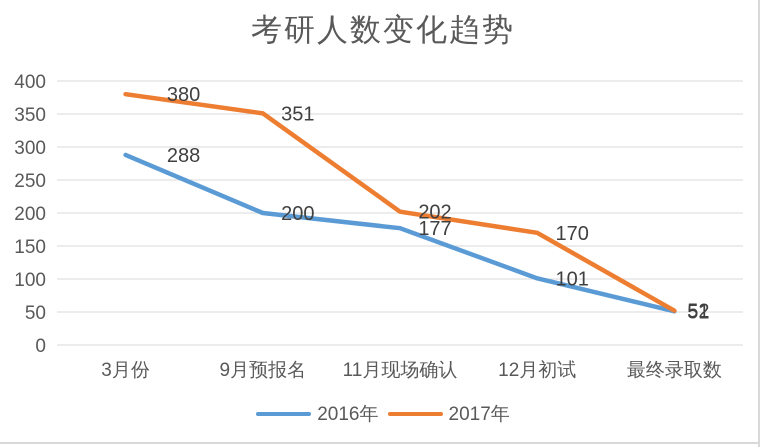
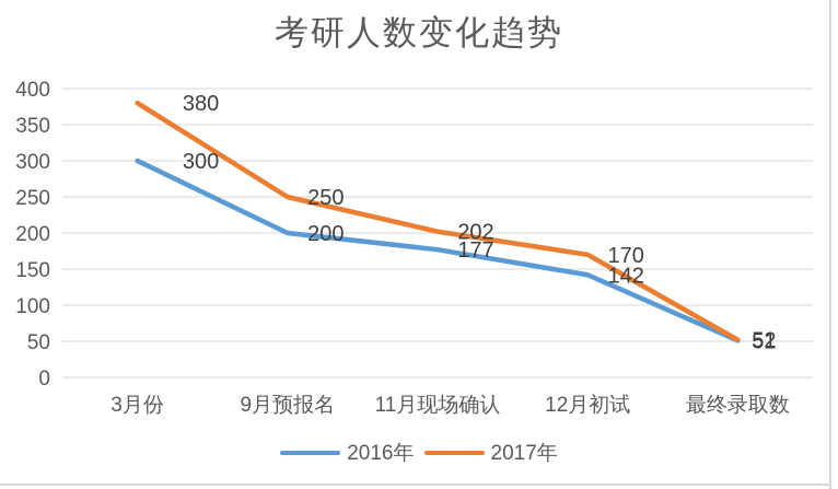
2016年/3月份: 288 -> 300
2017年/9月预报名: 351 -> 250
2016年/12月初试: 101 -> 142
